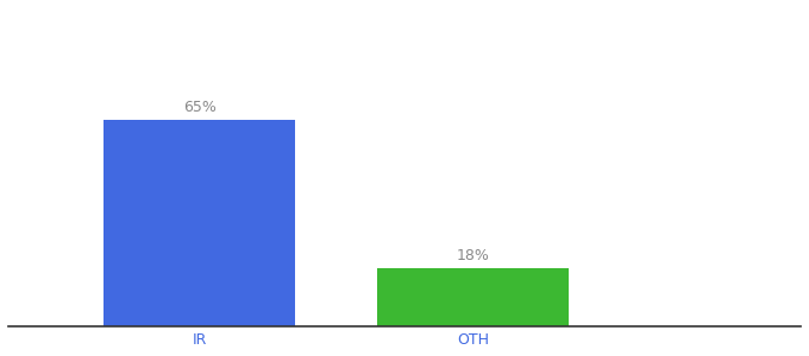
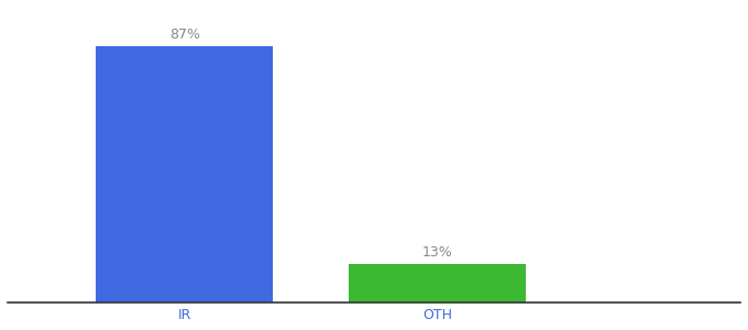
IR: 65% -> 87%
OTH: 18% -> 13%
